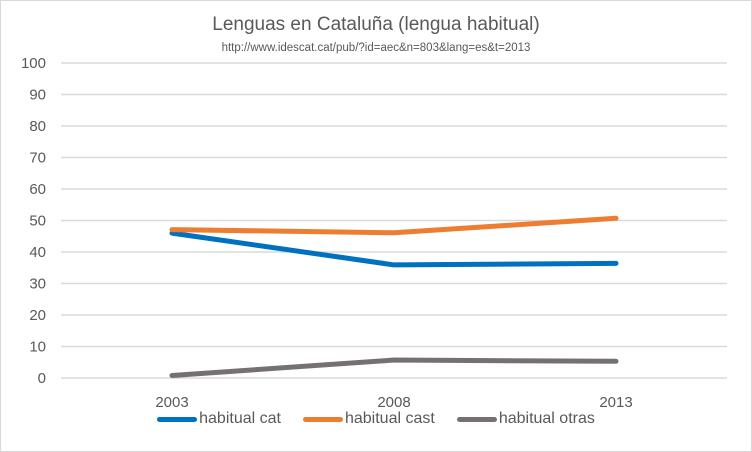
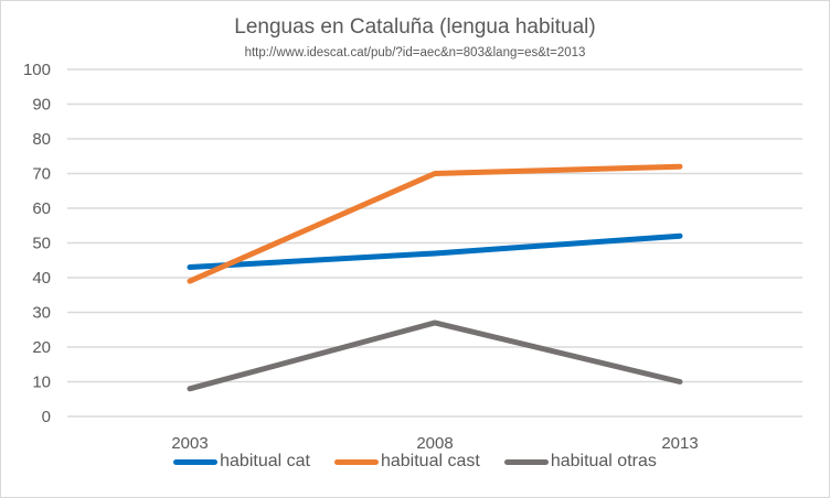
habitual cat/2003: 46 -> 43
habitual cast/2003: 47 -> 39
habitual otras/2003: 1 -> 8
habitual cat/2008: 36 -> 47
habitual cast/2008: 46 -> 70
habitual otras/2008: 6 -> 27
habitual cat/2013: 36 -> 52
habitual cast/2013: 51 -> 72
habitual otras/2013: 5 -> 10
